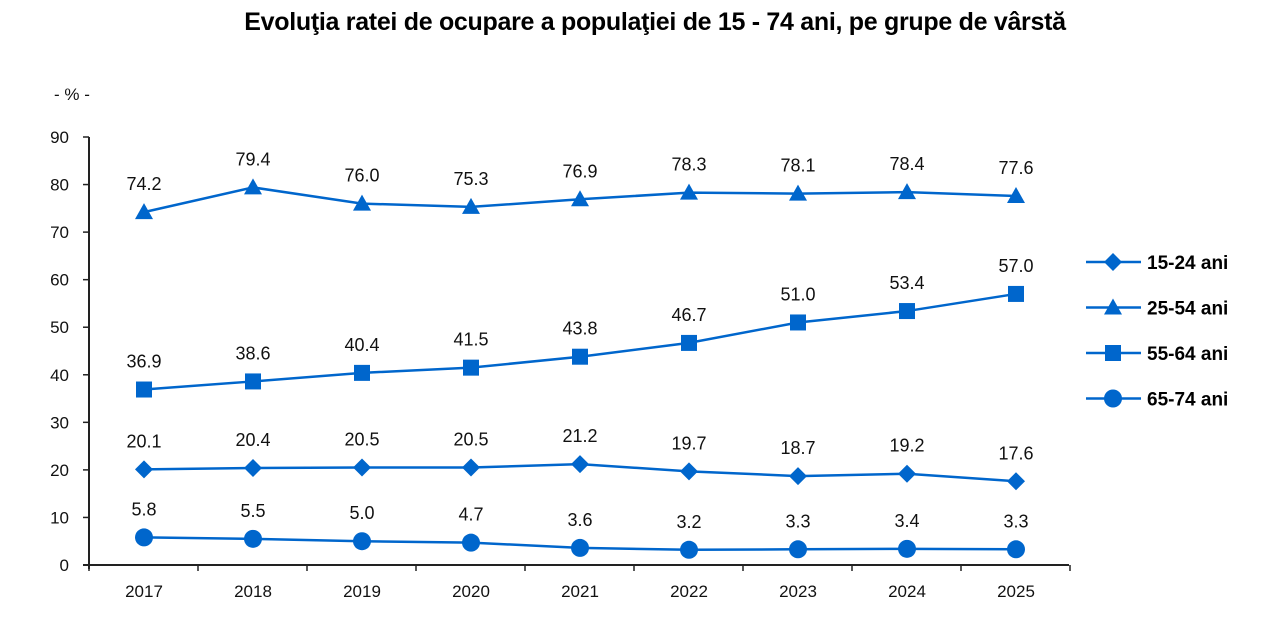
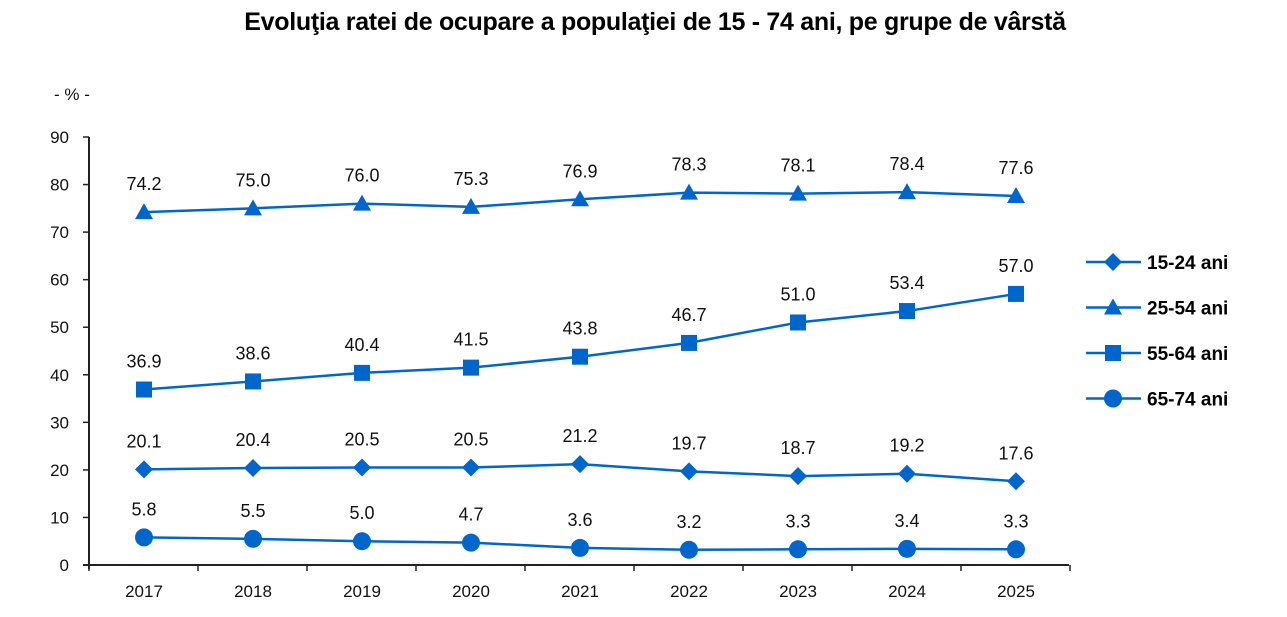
25-54 ani/2018: 79.4 -> 75.0
